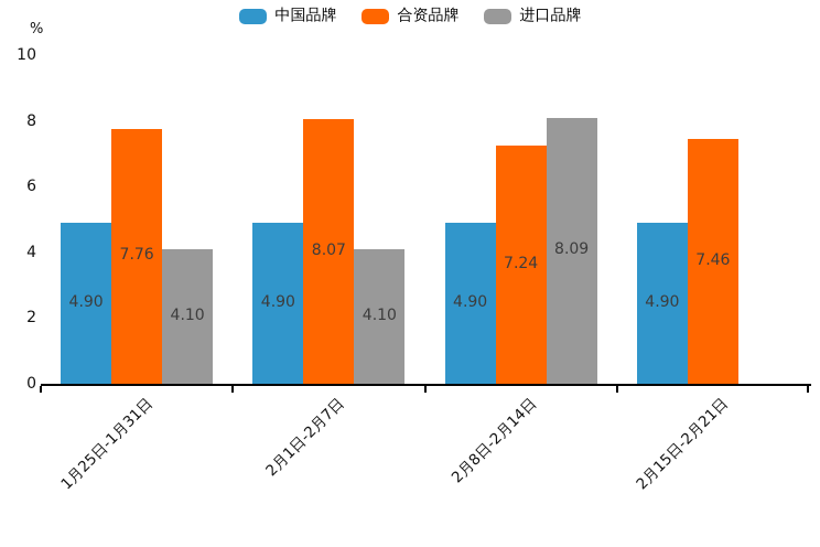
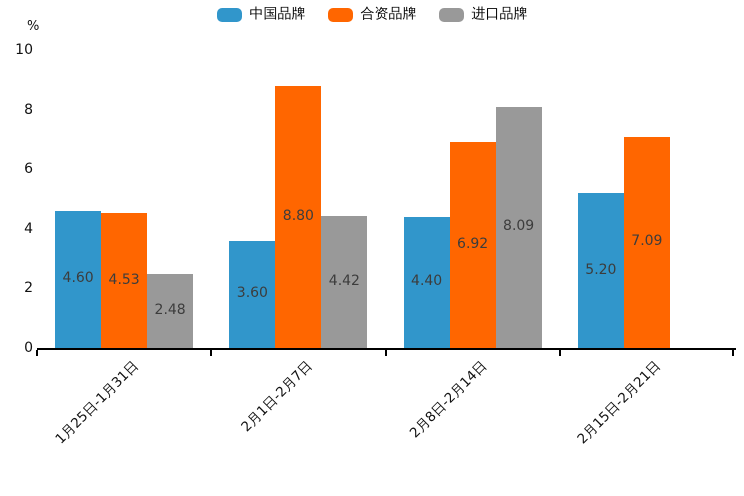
中国品牌/1月25日-1月31日: 4.90 -> 4.60
合资品牌/1月25日-1月31日: 7.76 -> 4.53
进口品牌/1月25日-1月31日: 4.10 -> 2.48
中国品牌/2月1日-2月7日: 4.90 -> 3.60
合资品牌/2月1日-2月7日: 8.07 -> 8.80
进口品牌/2月1日-2月7日: 4.10 -> 4.42
中国品牌/2月8日-2月14日: 4.90 -> 4.40
合资品牌/2月8日-2月14日: 7.24 -> 6.92
中国品牌/2月15日-2月21日: 4.90 -> 5.20
合资品牌/2月15日-2月21日: 7.46 -> 7.09
